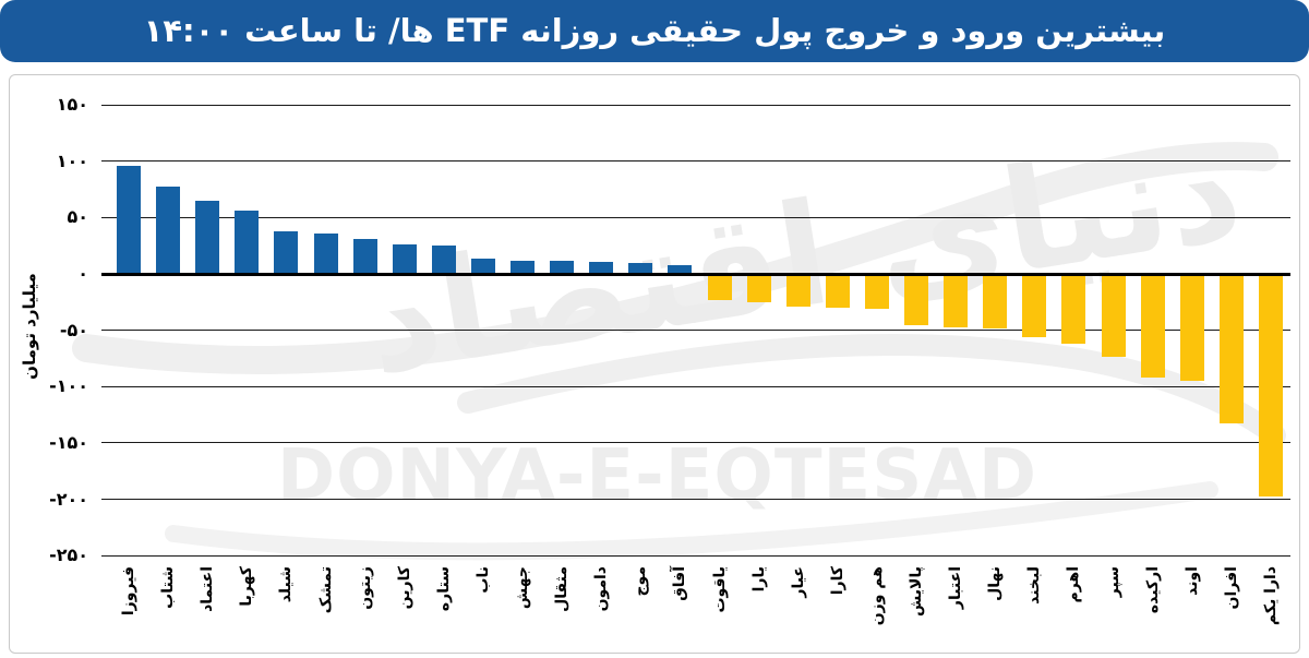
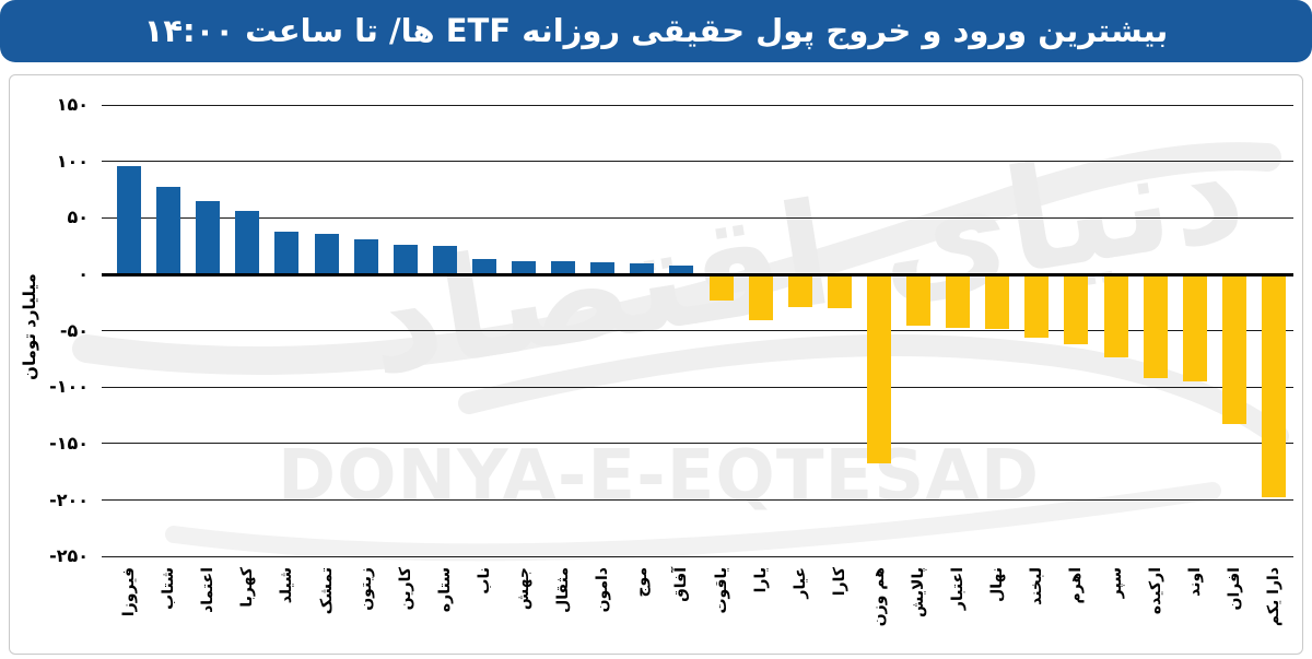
یارا: -25 -> -41
هم وزن: -31 -> -168
